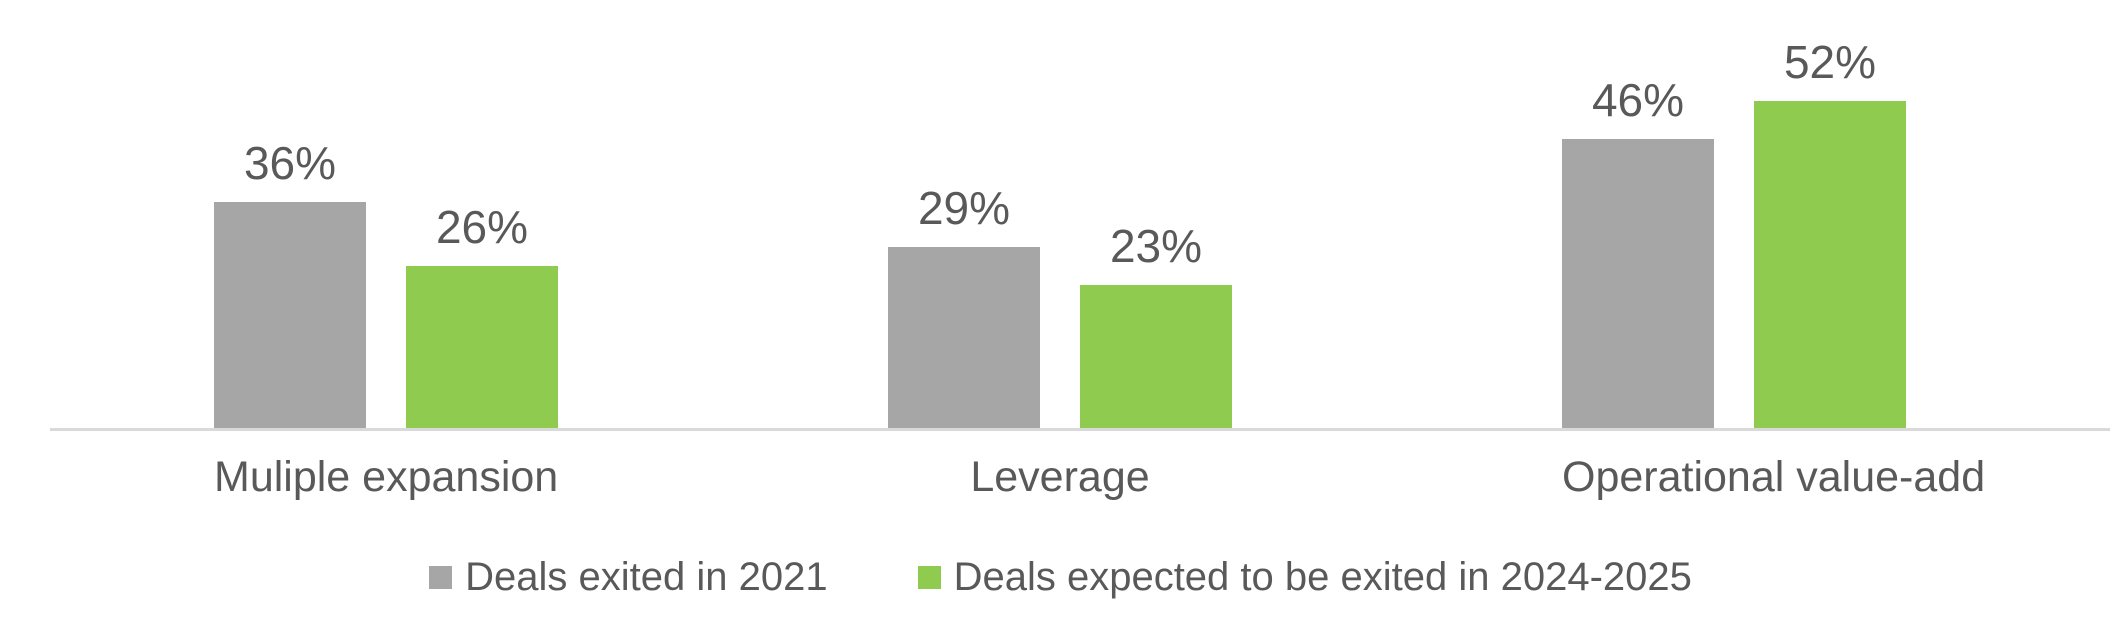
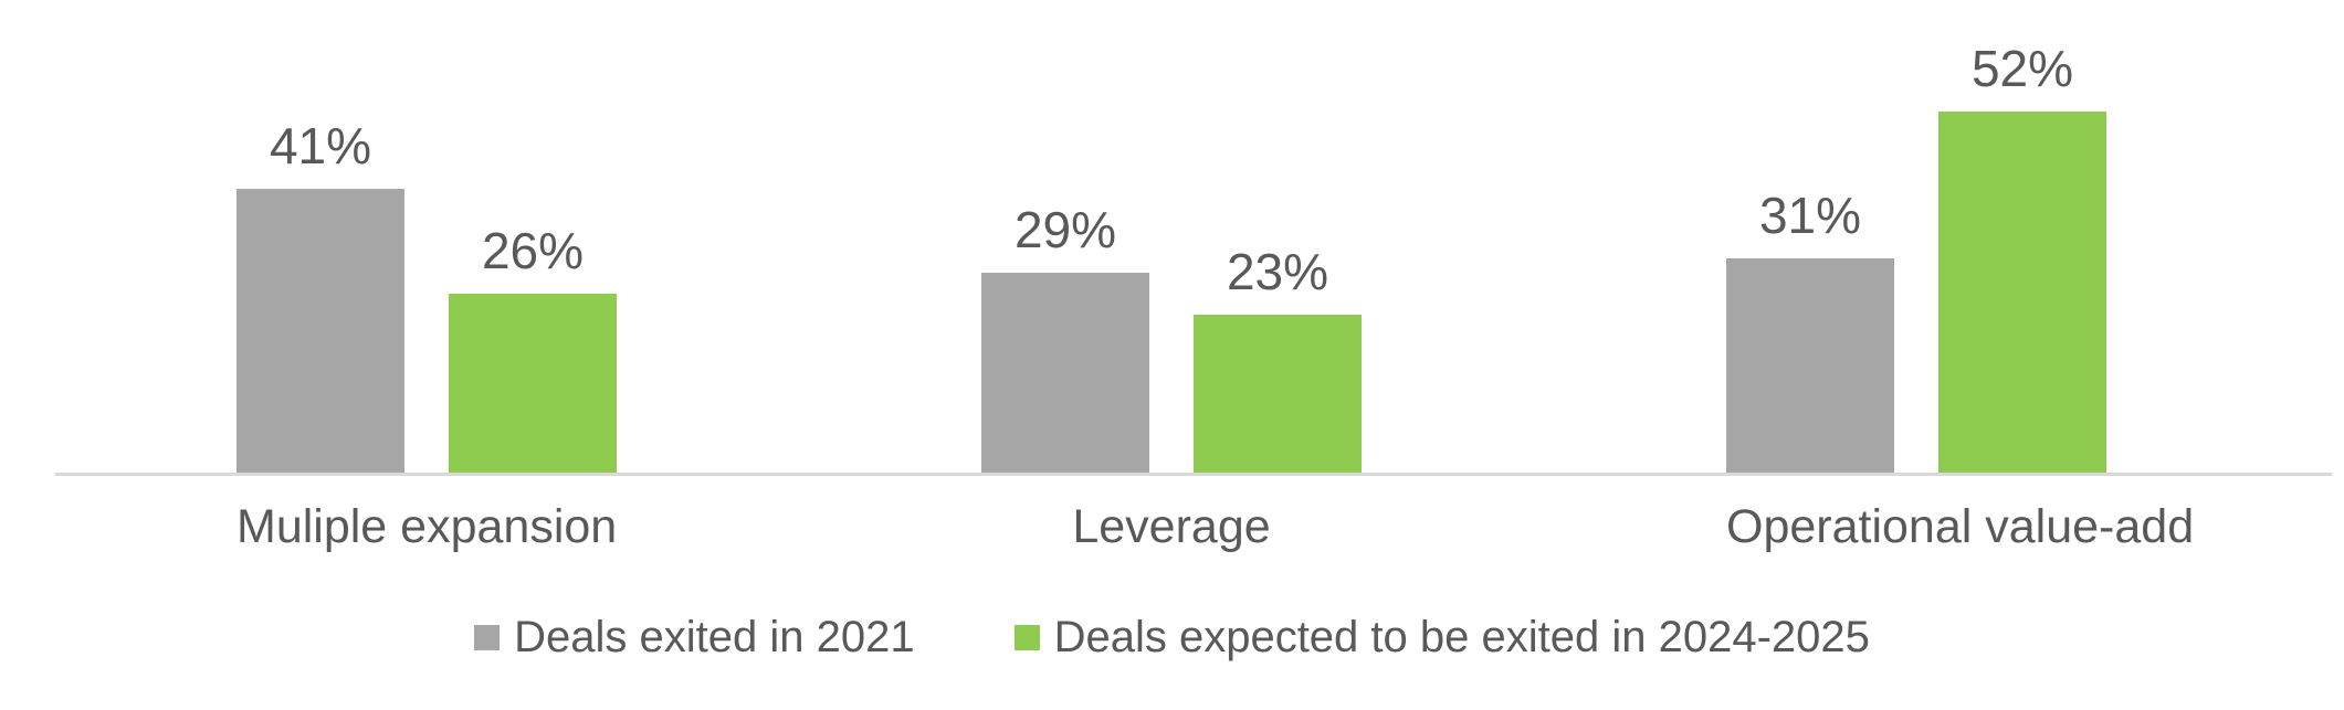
Deals exited in 2021/Muliple expansion: 36% -> 41%
Deals exited in 2021/Operational value-add: 46% -> 31%
